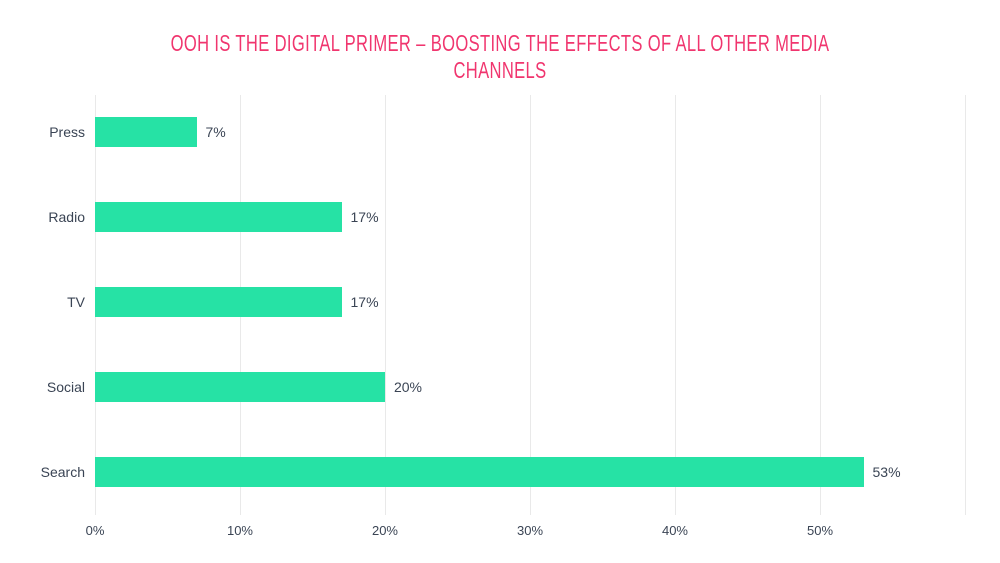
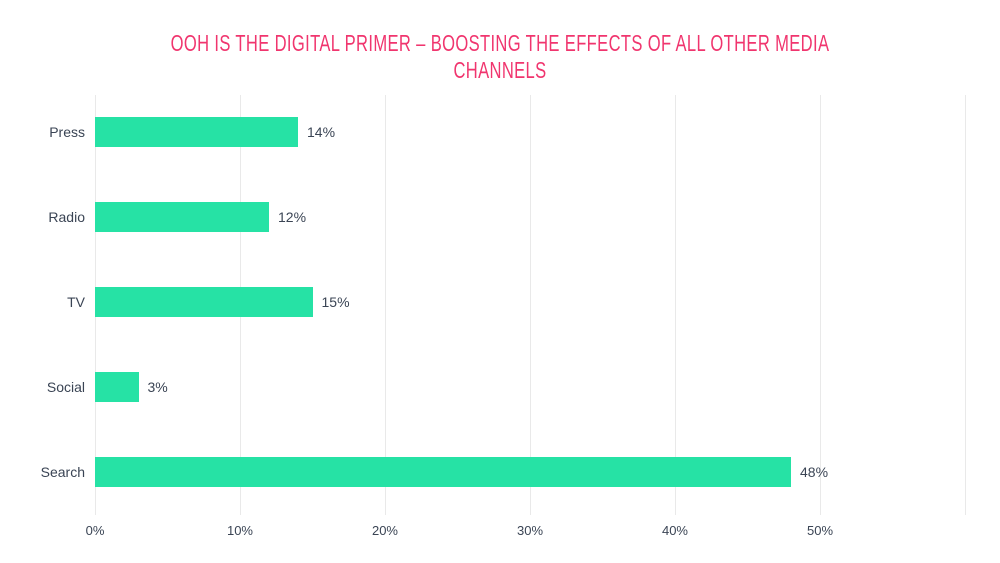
Press: 7% -> 14%
Radio: 17% -> 12%
TV: 17% -> 15%
Social: 20% -> 3%
Search: 53% -> 48%
